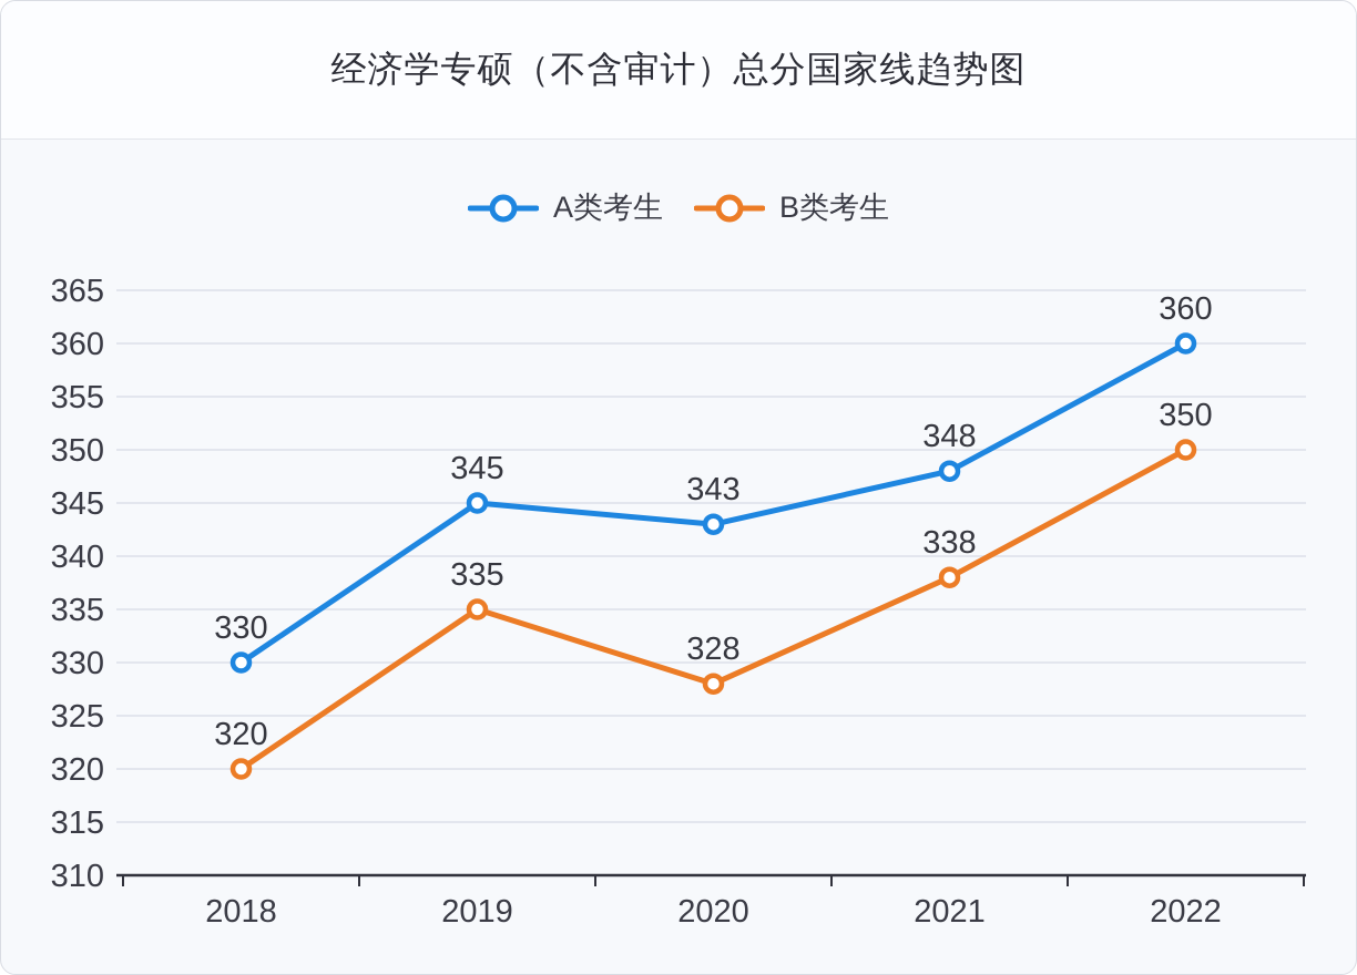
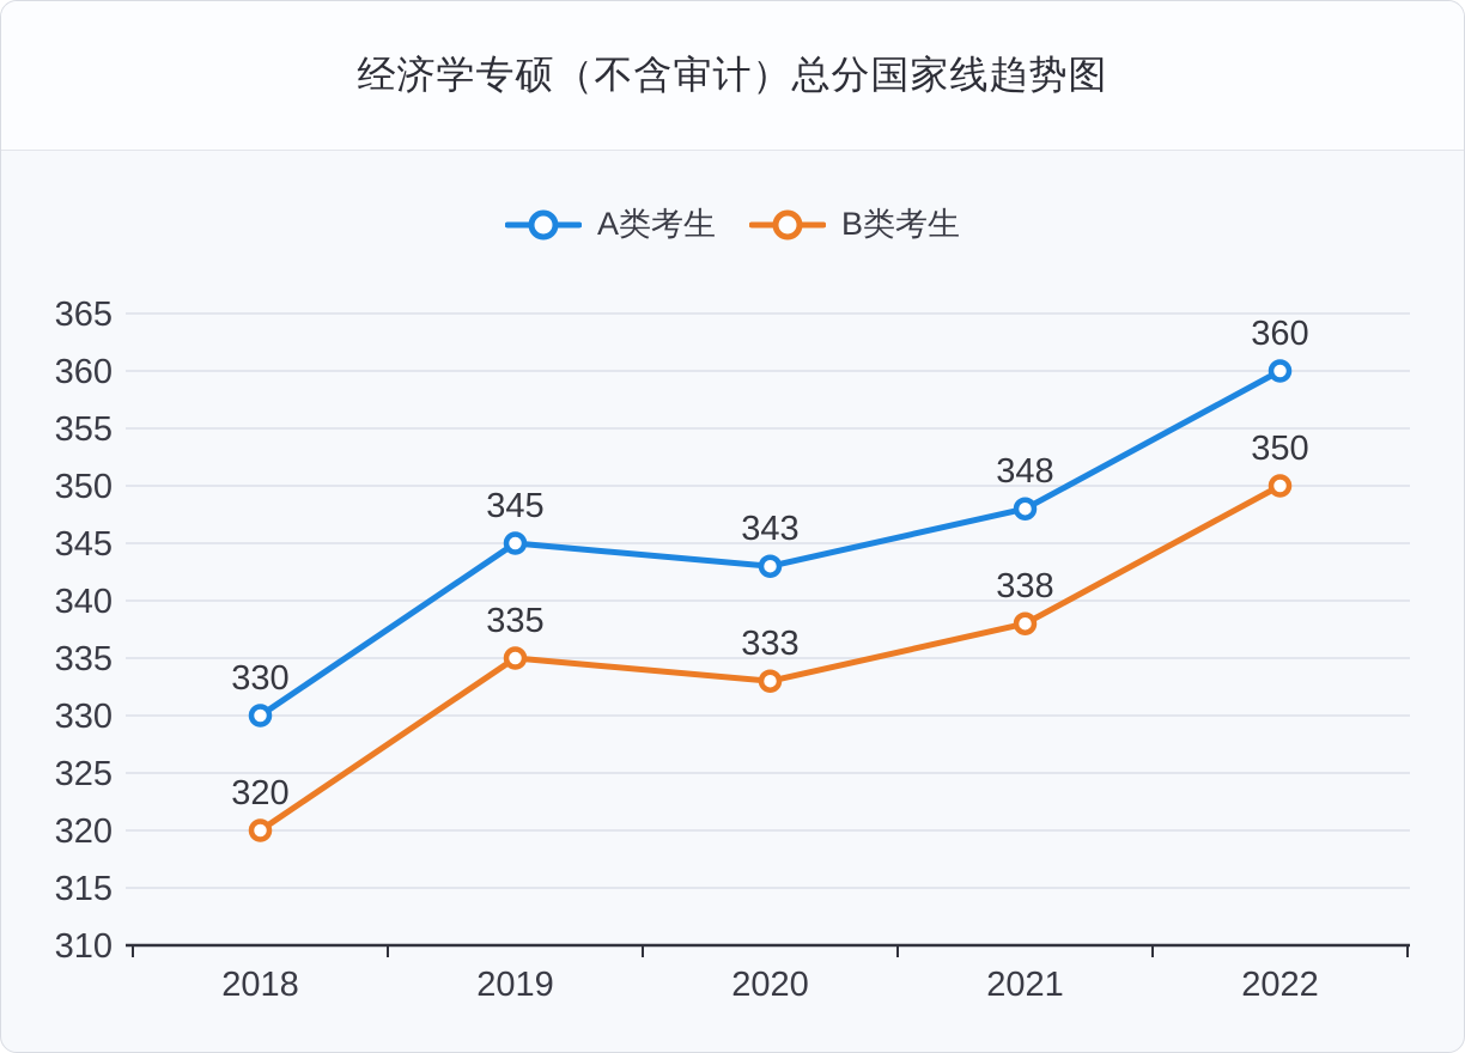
B类考生/2020: 328 -> 333
